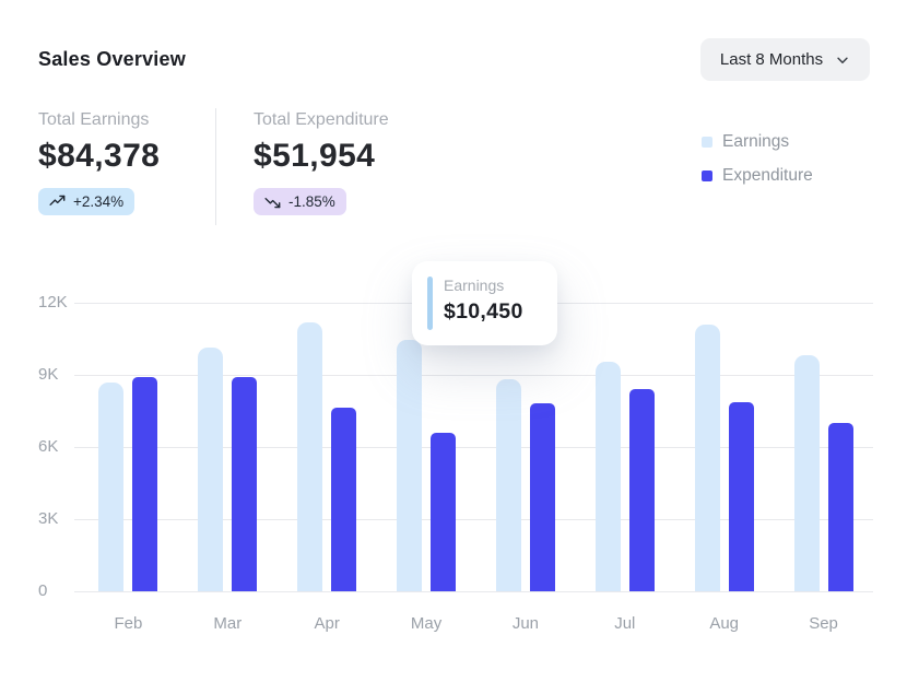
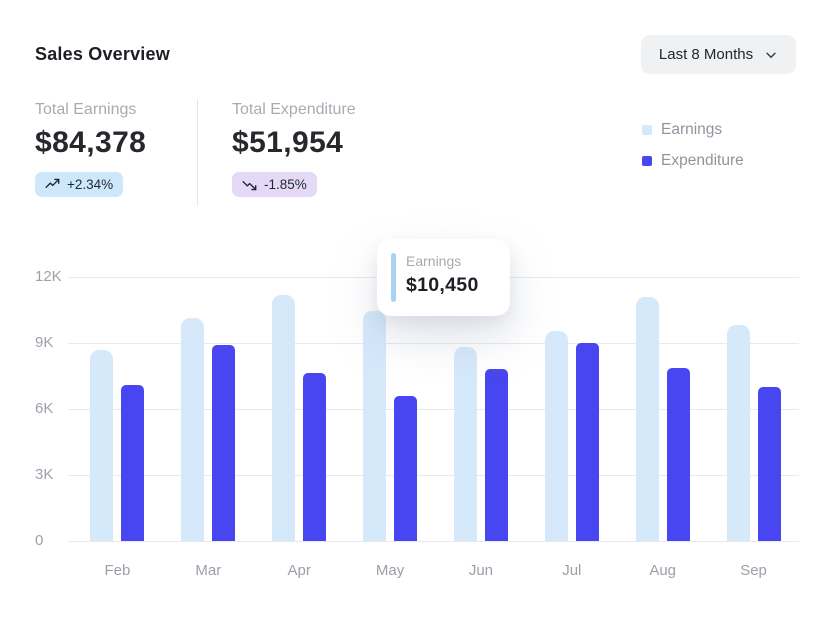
Expenditure/Feb: 8.9K -> 7.1K
Expenditure/Jul: 8.4K -> 9.0K
